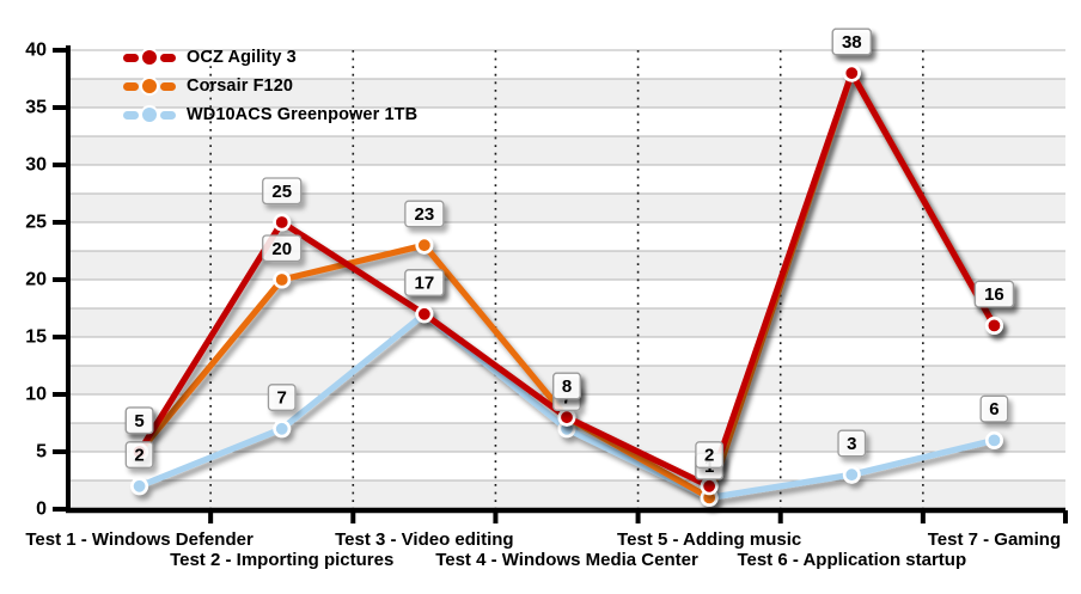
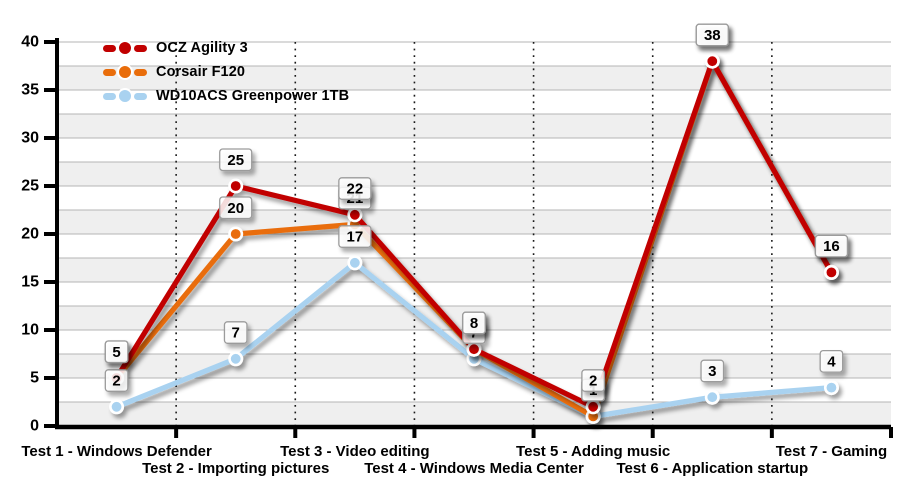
OCZ Agility 3/Test 3 - Video editing: 17 -> 22
Corsair F120/Test 3 - Video editing: 23 -> 21
WD10ACS Greenpower 1TB/Test 7 - Gaming: 6 -> 4
